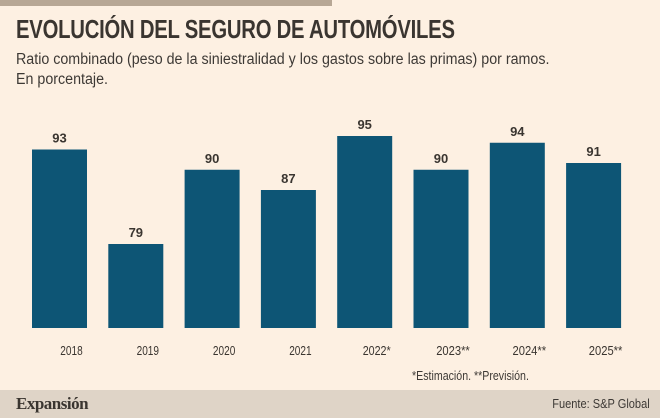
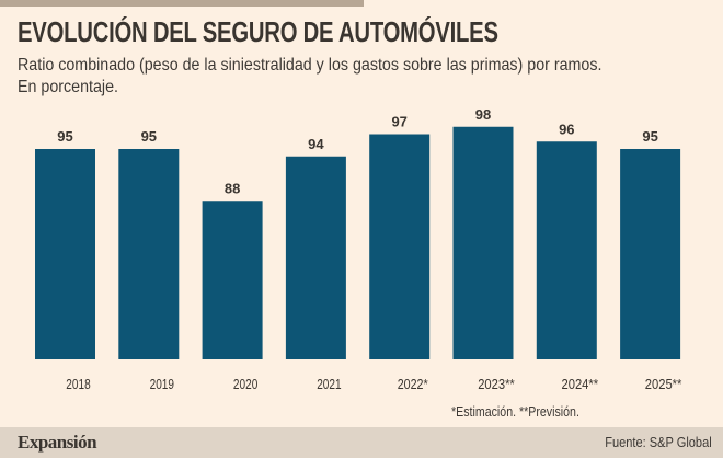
2018: 93 -> 95
2019: 79 -> 95
2020: 90 -> 88
2021: 87 -> 94
2022*: 95 -> 97
2023**: 90 -> 98
2024**: 94 -> 96
2025**: 91 -> 95
